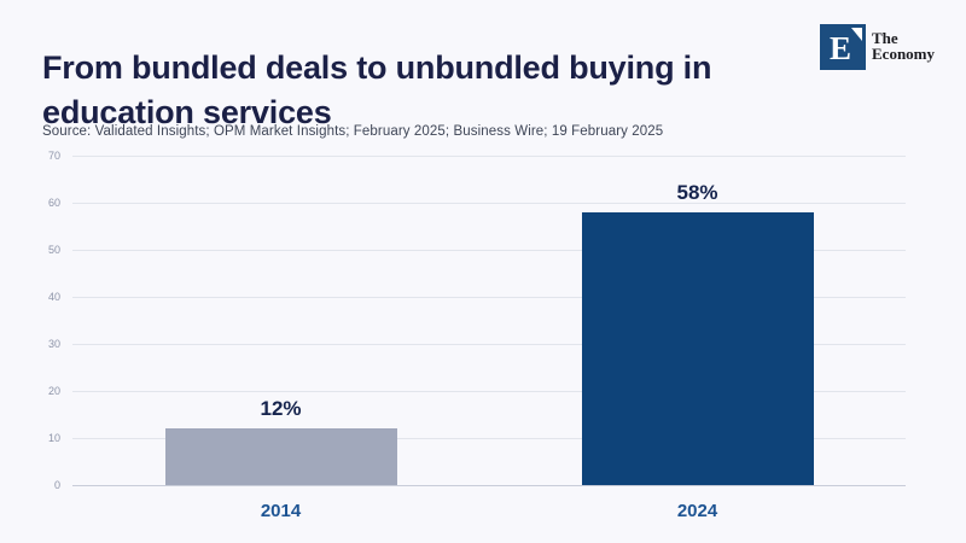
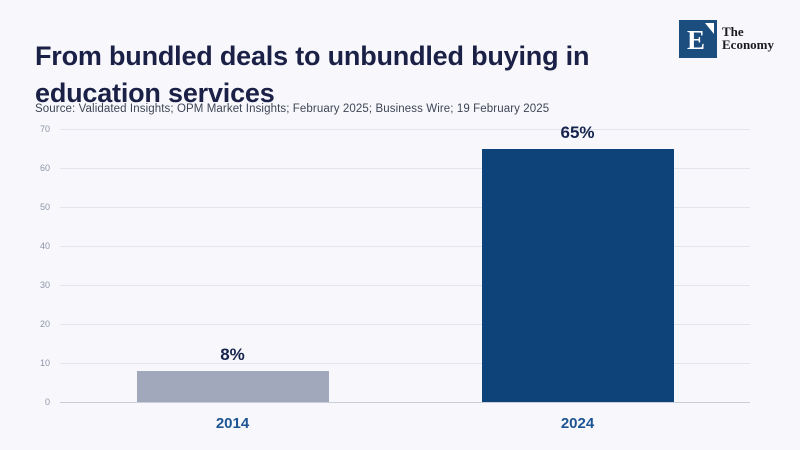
2014: 12% -> 8%
2024: 58% -> 65%
